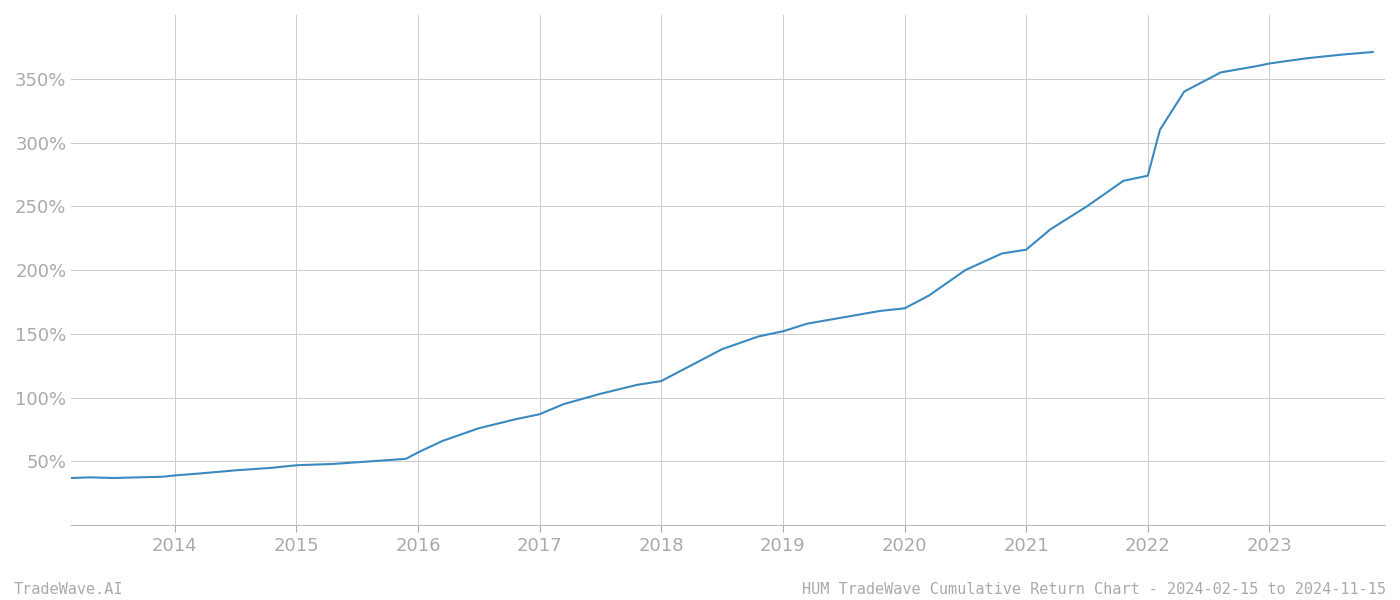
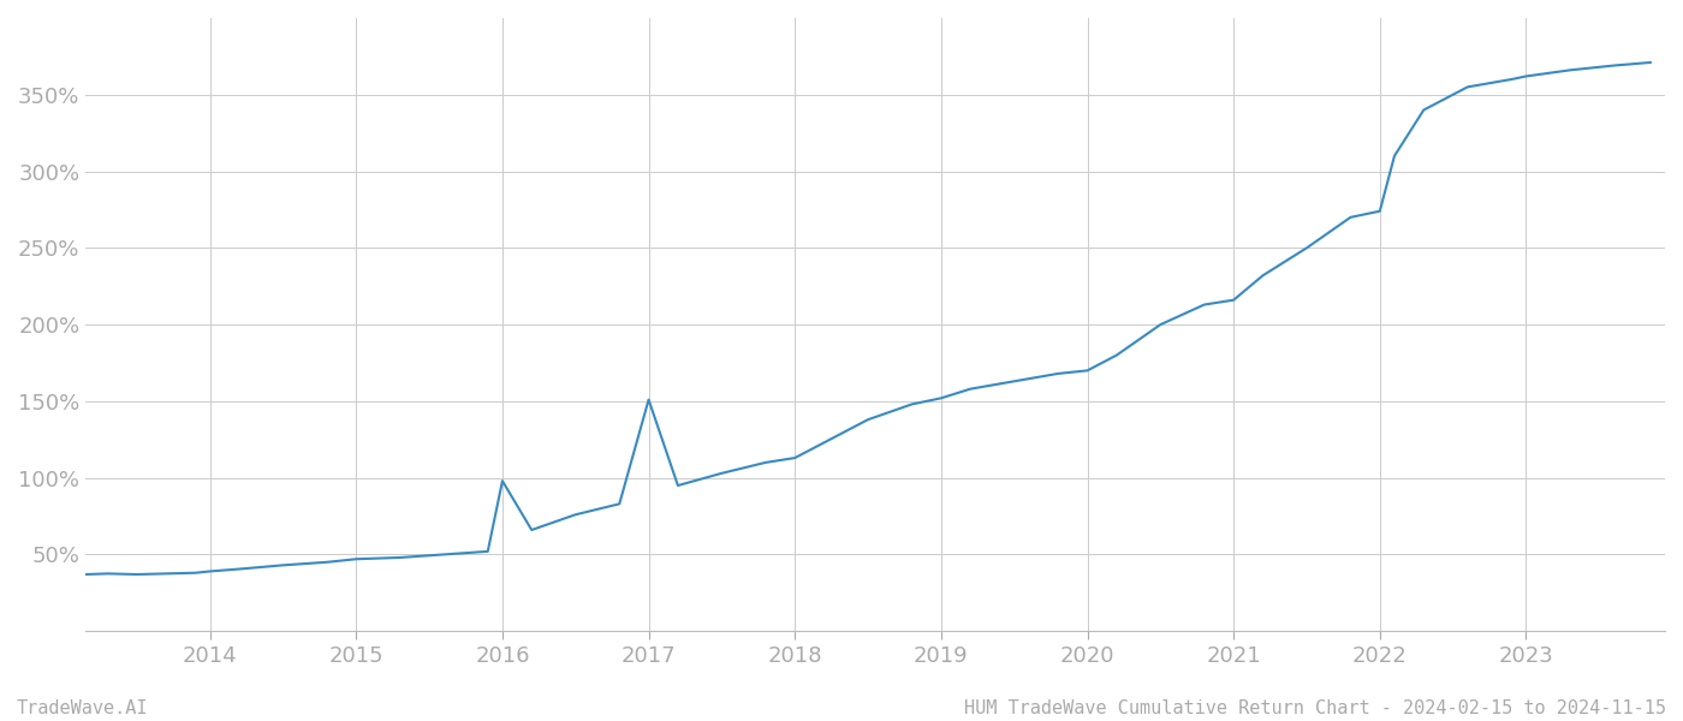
2016: 57% -> 98%
2017: 87% -> 151%
